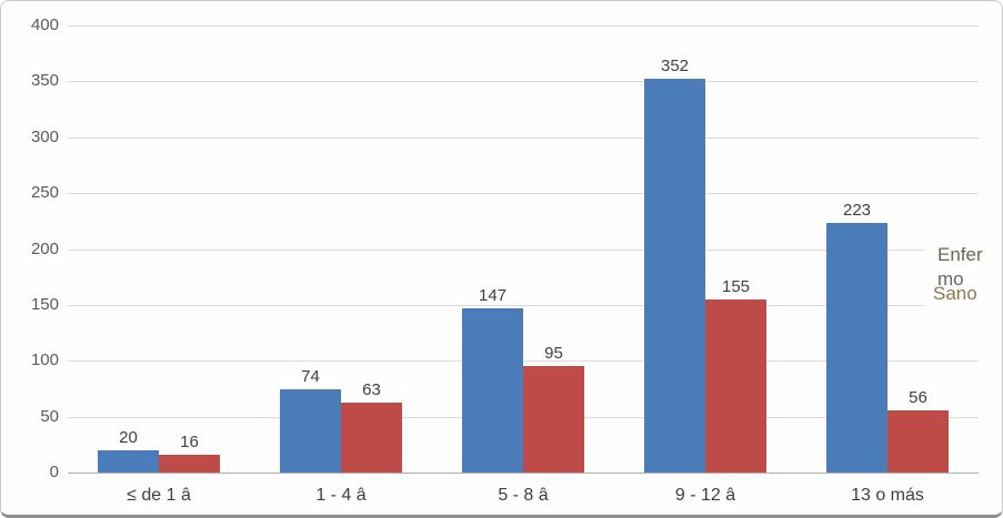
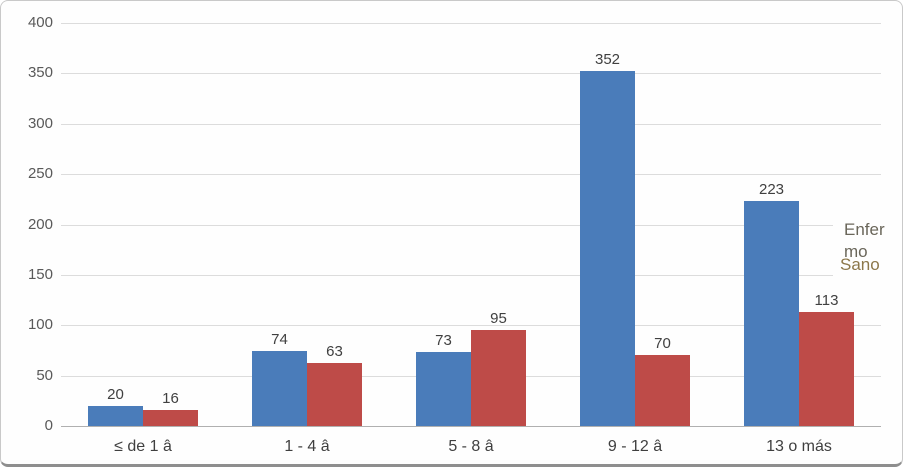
Enfermo/5 - 8 â: 147 -> 73
Sano/9 - 12 â: 155 -> 70
Sano/13 o más: 56 -> 113
